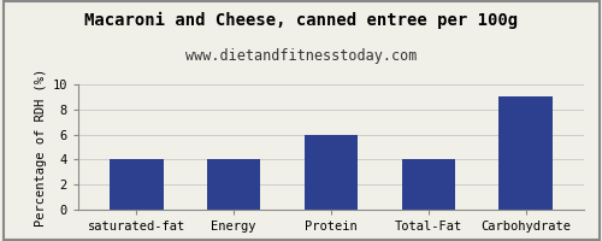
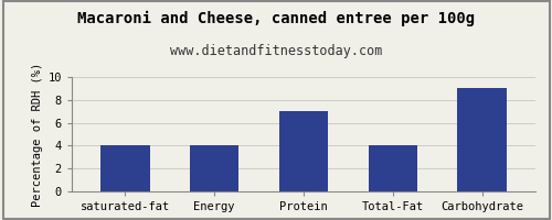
Protein: 6 -> 7
